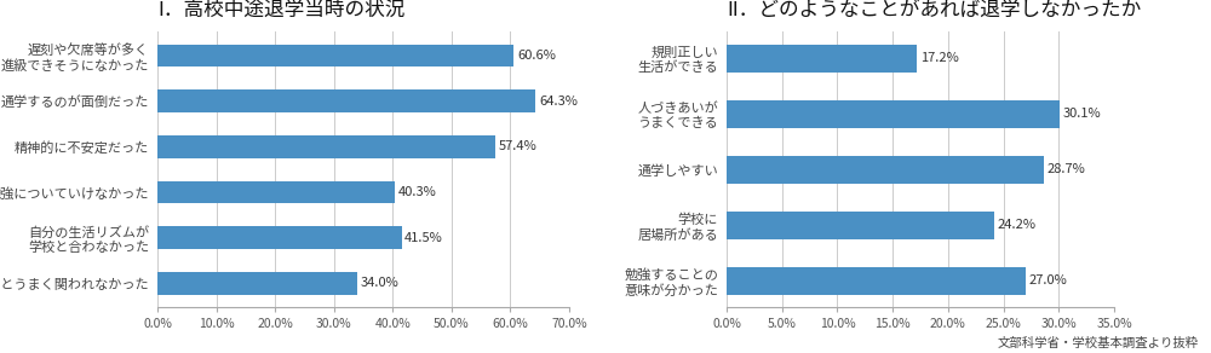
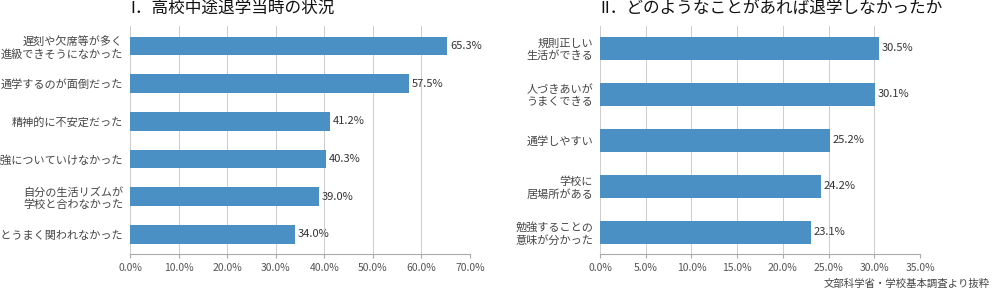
I．高校中途退学当時の状況/遅刻や欠席等が多く 進級できそうになかった: 60.6% -> 65.3%
I．高校中途退学当時の状況/通学するのが面倒だった: 64.3% -> 57.5%
I．高校中途退学当時の状況/精神的に不安定だった: 57.4% -> 41.2%
I．高校中途退学当時の状況/自分の生活リズムが 学校と合わなかった: 41.5% -> 39.0%
II．どのようなことがあれば退学しなかったか/規則正しい 生活ができる: 17.2% -> 30.5%
II．どのようなことがあれば退学しなかったか/通学しやすい: 28.7% -> 25.2%
II．どのようなことがあれば退学しなかったか/勉強することの 意味が分かった: 27.0% -> 23.1%
